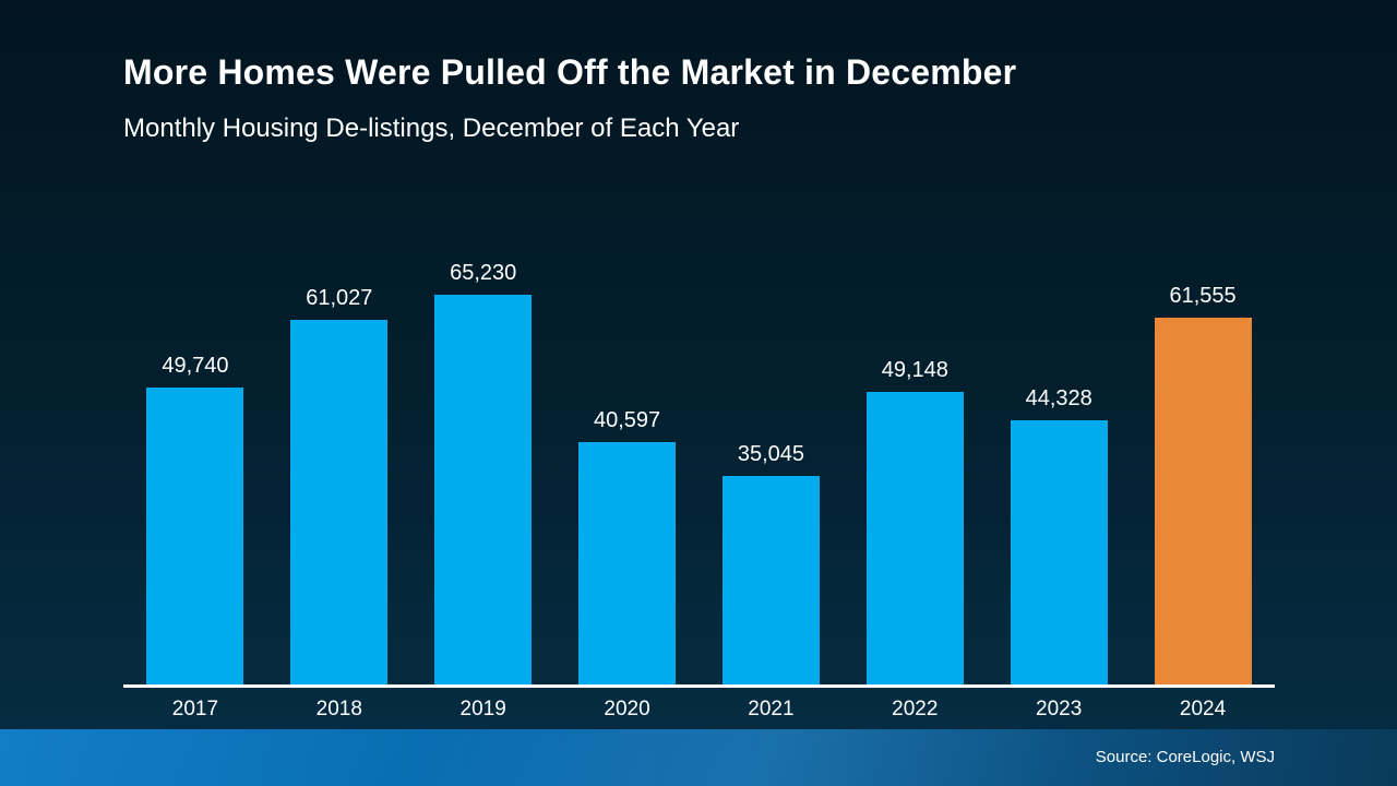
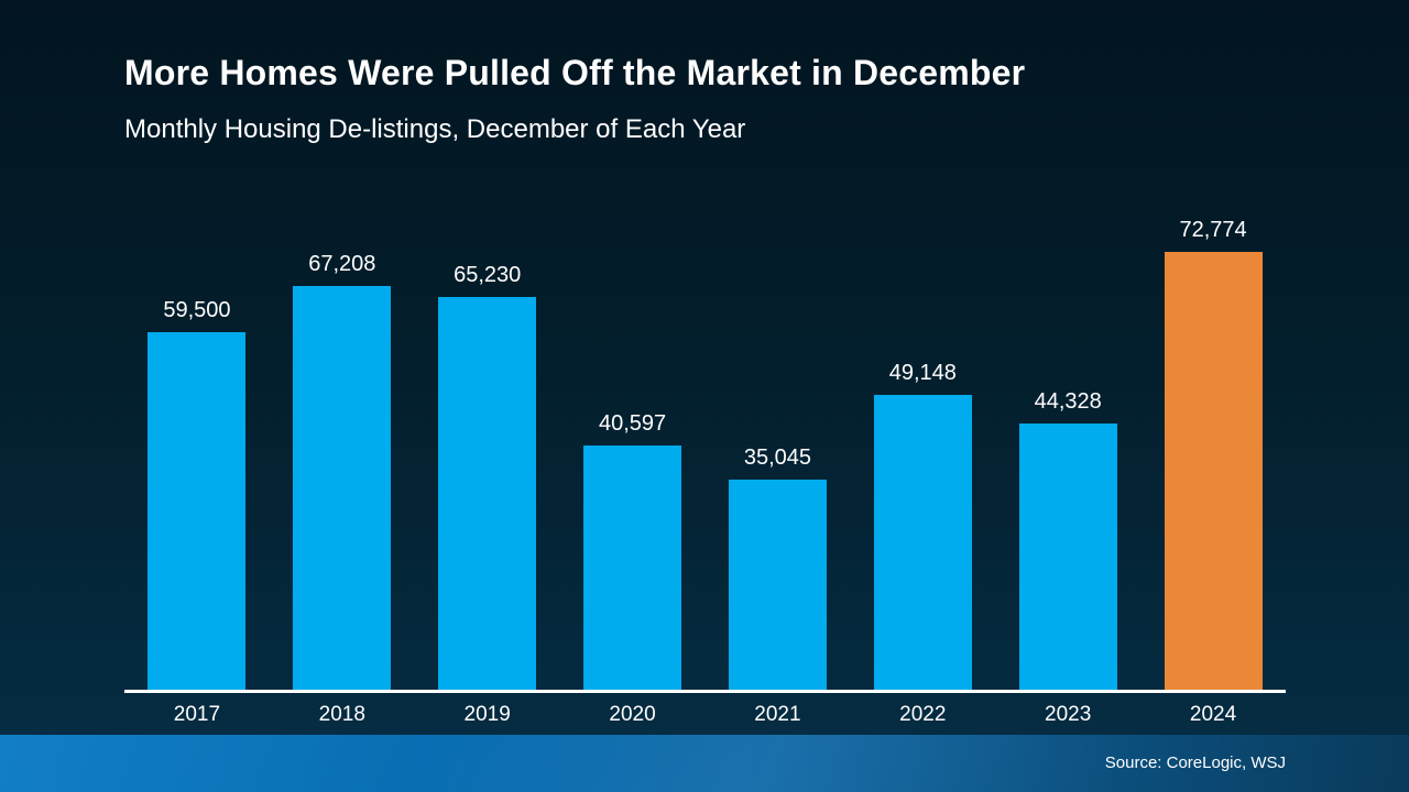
2017: 49,740 -> 59,500
2018: 61,027 -> 67,208
2024: 61,555 -> 72,774
